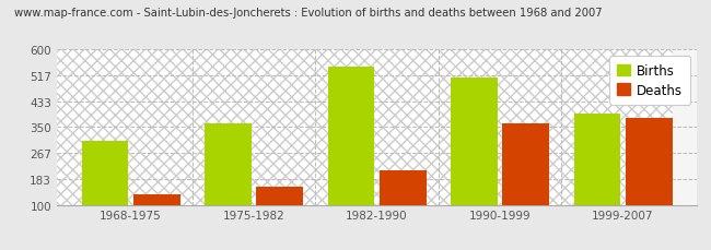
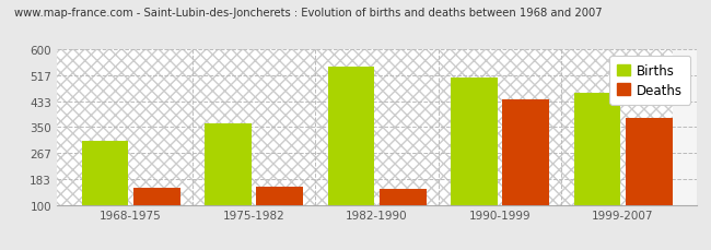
Deaths/1968-1975: 135 -> 155
Deaths/1982-1990: 210 -> 150
Deaths/1990-1999: 362 -> 440
Births/1999-2007: 394 -> 460
